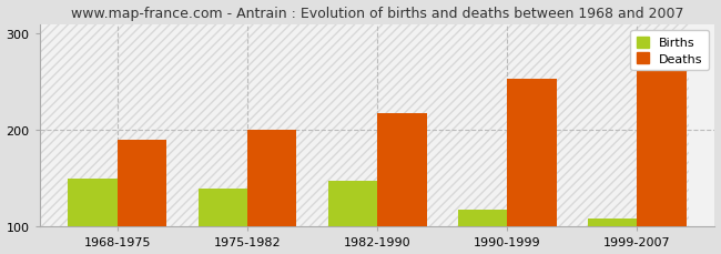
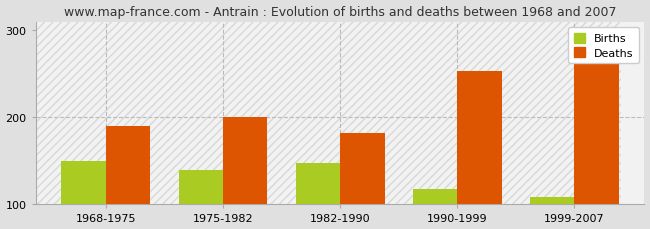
Deaths/1982-1990: 218 -> 182
